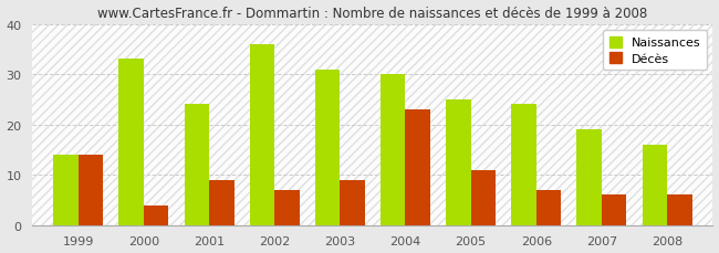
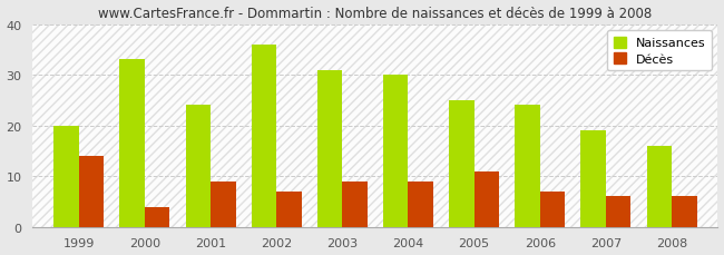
Naissances/1999: 14 -> 20
Décès/2004: 23 -> 9
